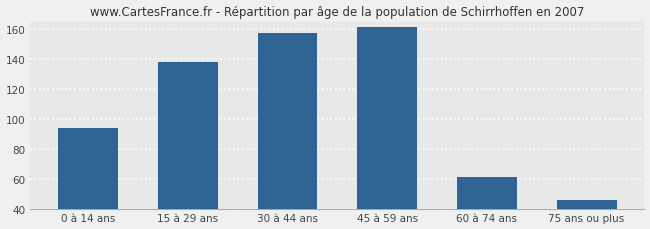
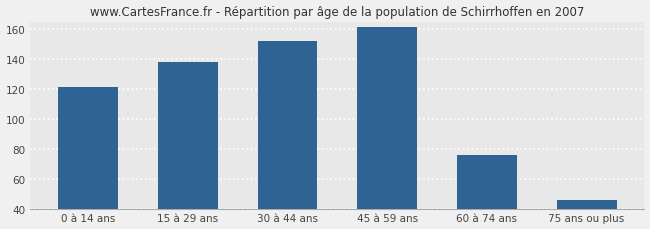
0 à 14 ans: 94 -> 121
30 à 44 ans: 157 -> 152
60 à 74 ans: 61 -> 76
